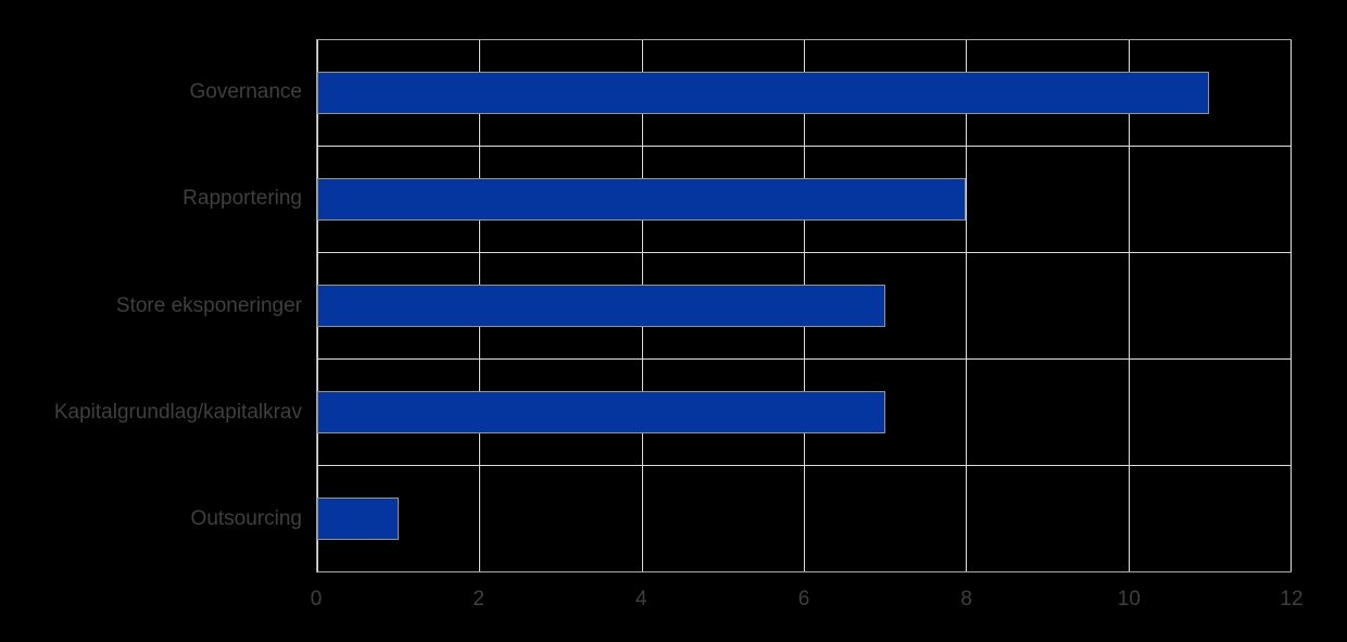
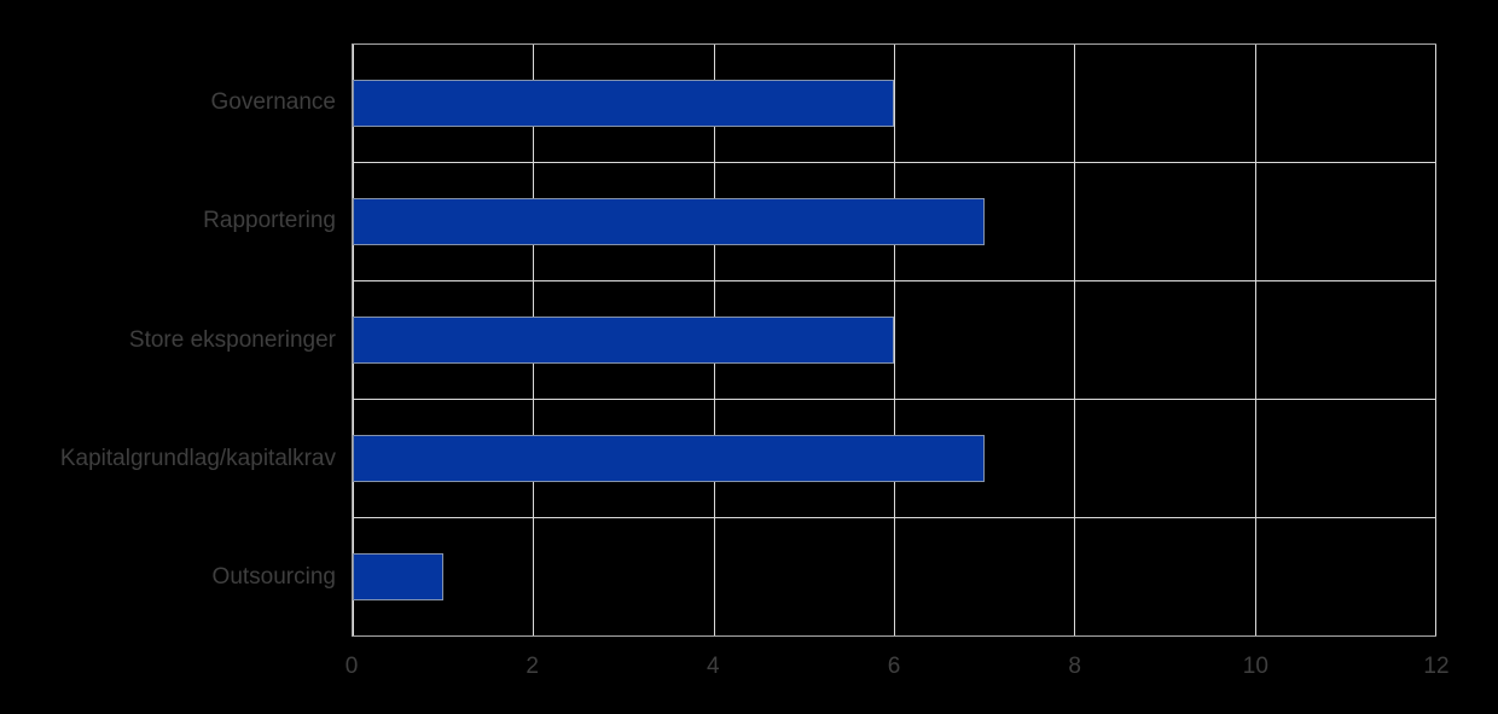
Governance: 11 -> 6
Rapportering: 8 -> 7
Store eksponeringer: 7 -> 6
